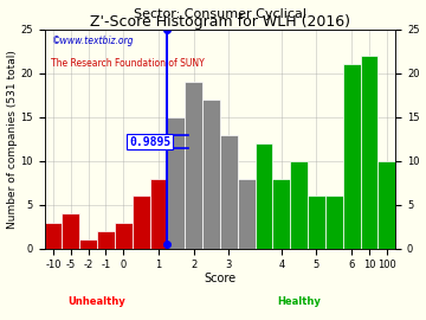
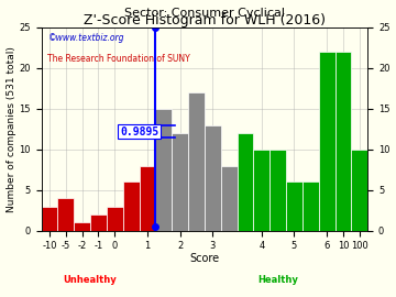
2: 19 -> 12
4: 8 -> 10
6: 21 -> 22
